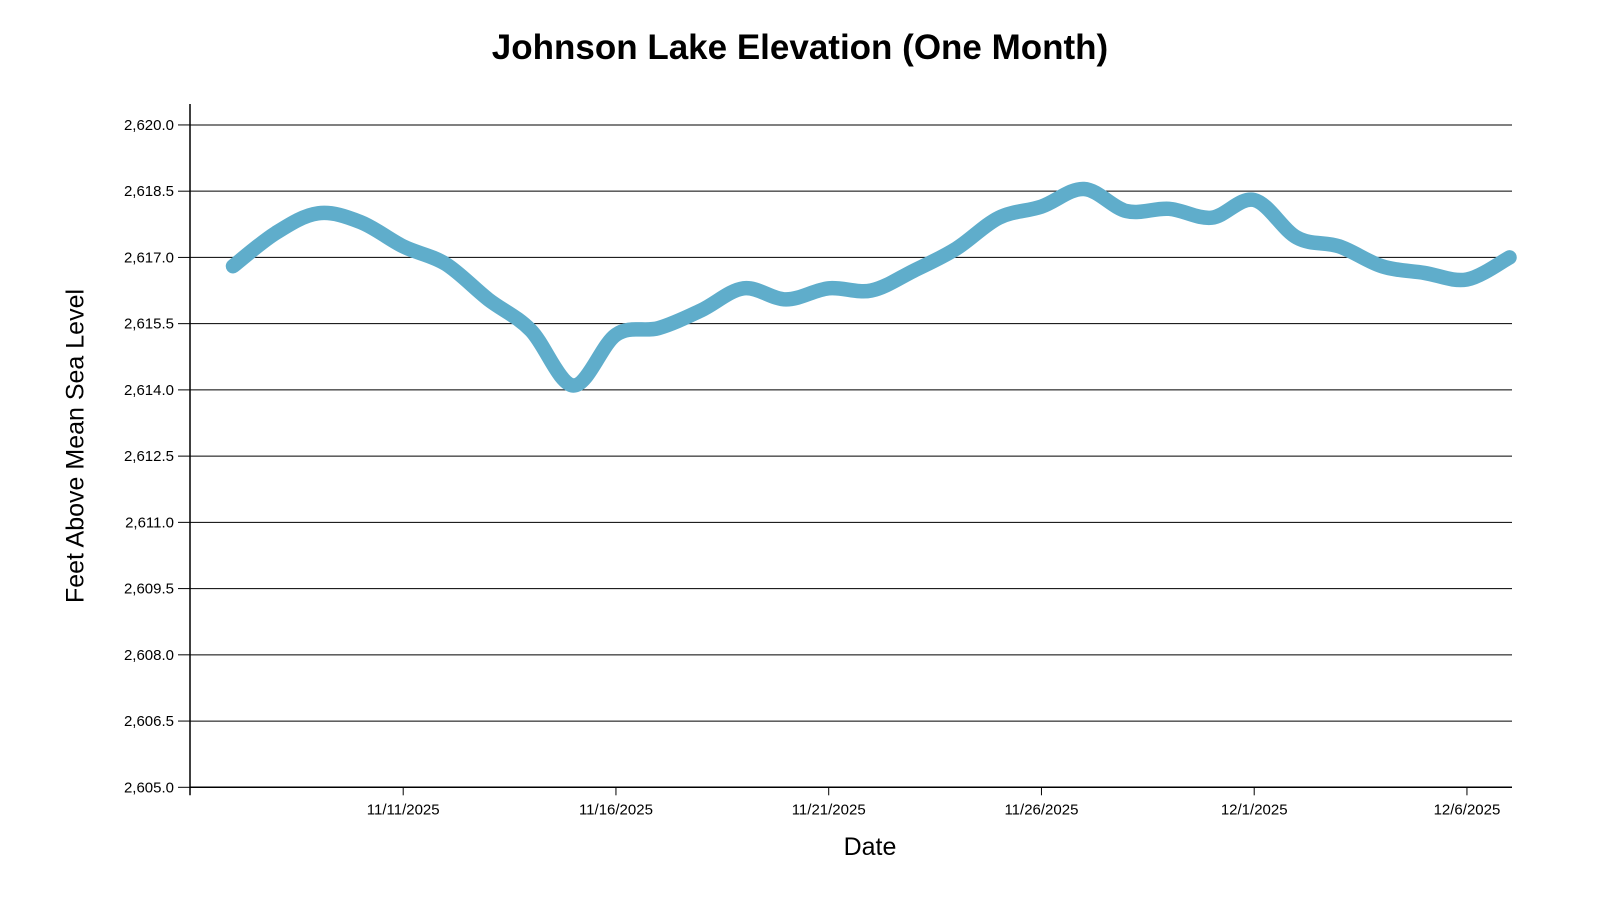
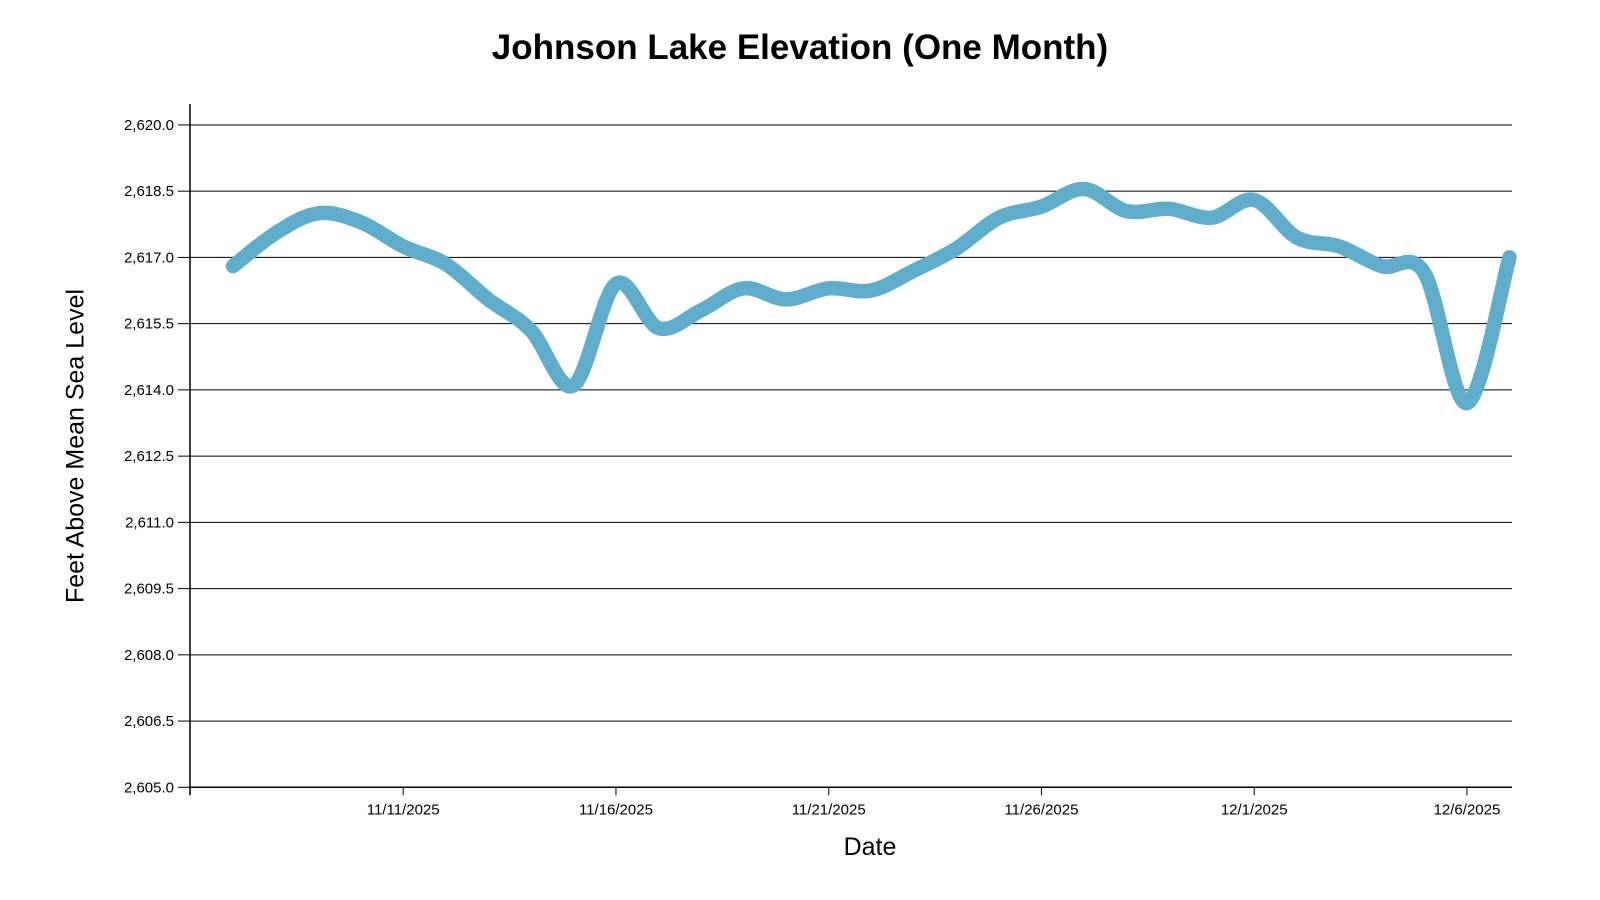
11/16/2025: 2615.2 -> 2616.4
12/6/2025: 2616.5 -> 2613.7
